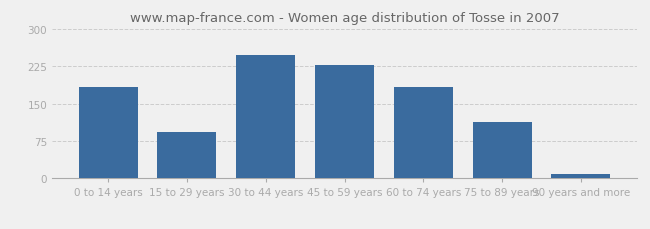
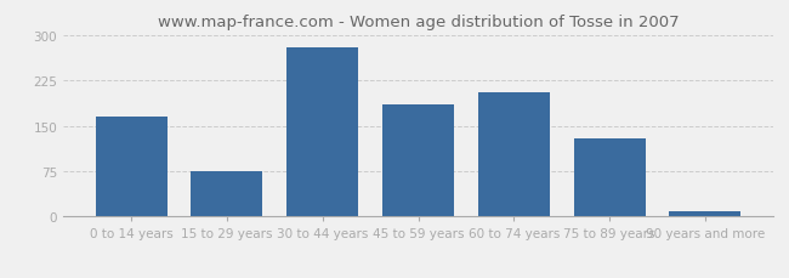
0 to 14 years: 183 -> 165
15 to 29 years: 93 -> 75
30 to 44 years: 248 -> 280
45 to 59 years: 228 -> 185
60 to 74 years: 183 -> 205
75 to 89 years: 113 -> 130
